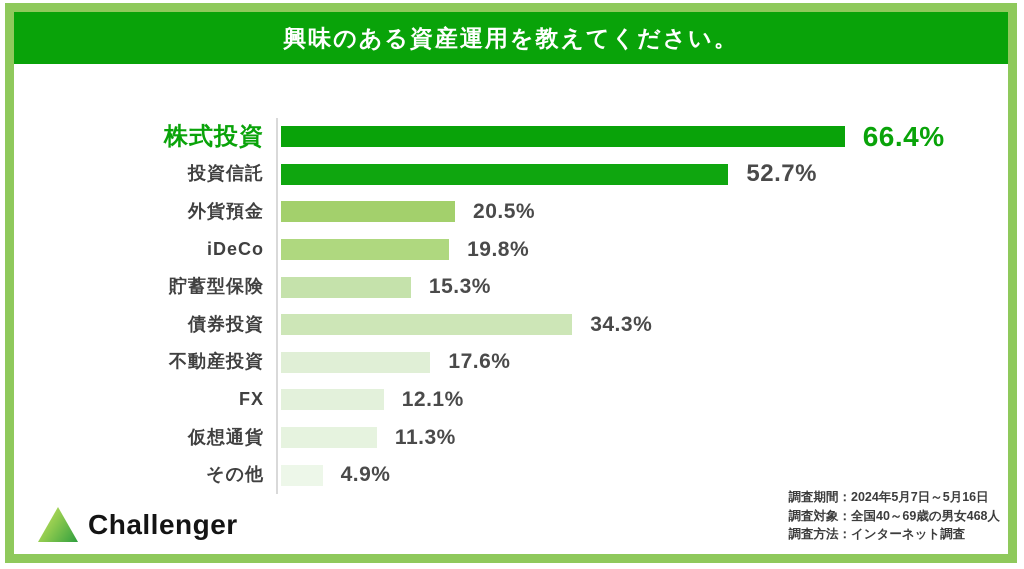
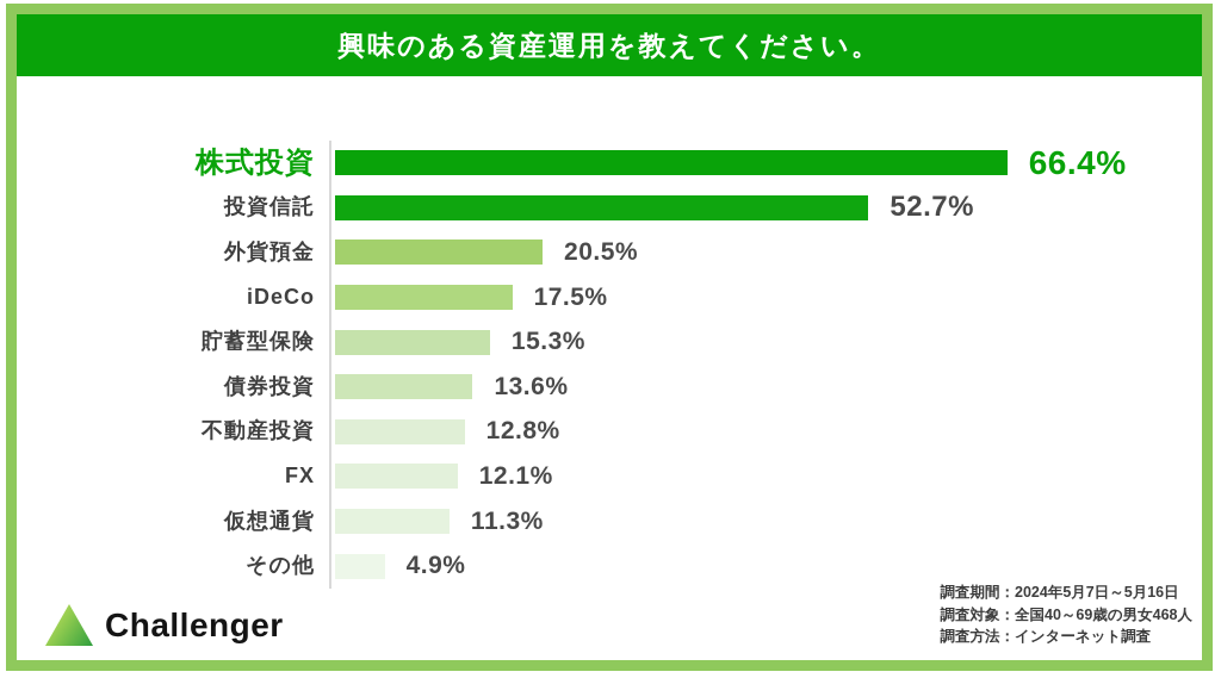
iDeCo: 19.8% -> 17.5%
債券投資: 34.3% -> 13.6%
不動産投資: 17.6% -> 12.8%
